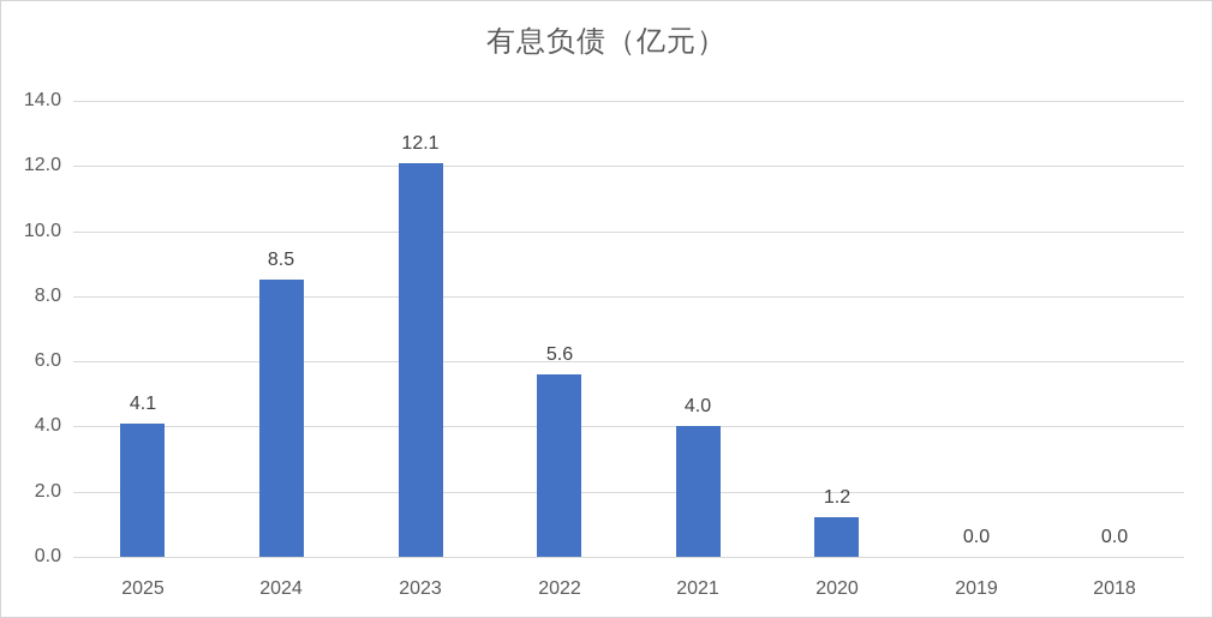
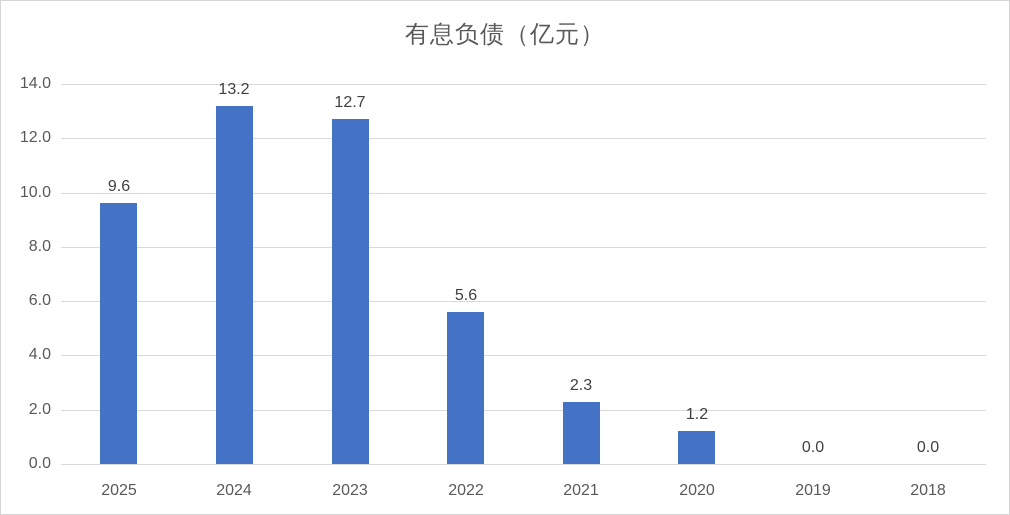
2025: 4.1 -> 9.6
2024: 8.5 -> 13.2
2023: 12.1 -> 12.7
2021: 4.0 -> 2.3
